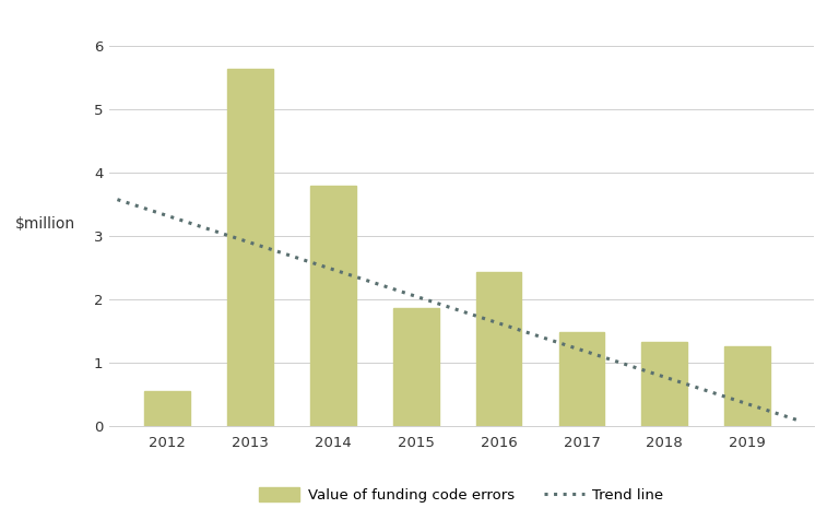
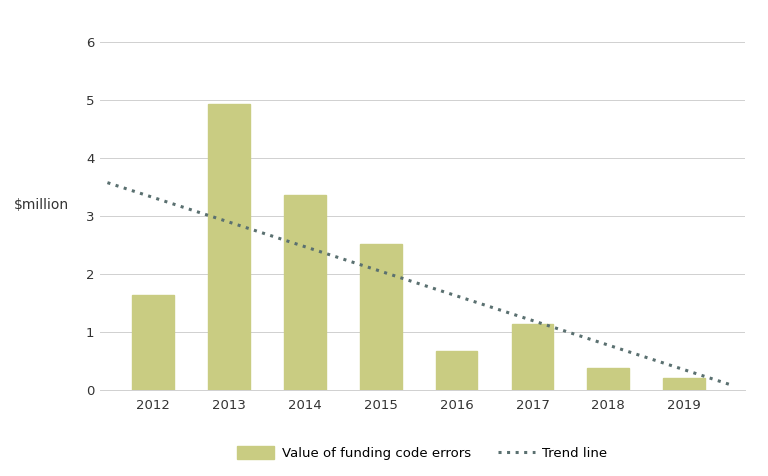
Value of funding code errors/2012: 0.56 -> 1.65
Value of funding code errors/2013: 5.64 -> 4.93
Value of funding code errors/2014: 3.80 -> 3.37
Value of funding code errors/2015: 1.86 -> 2.52
Value of funding code errors/2016: 2.44 -> 0.67
Value of funding code errors/2017: 1.48 -> 1.15
Value of funding code errors/2018: 1.34 -> 0.38
Value of funding code errors/2019: 1.26 -> 0.22
